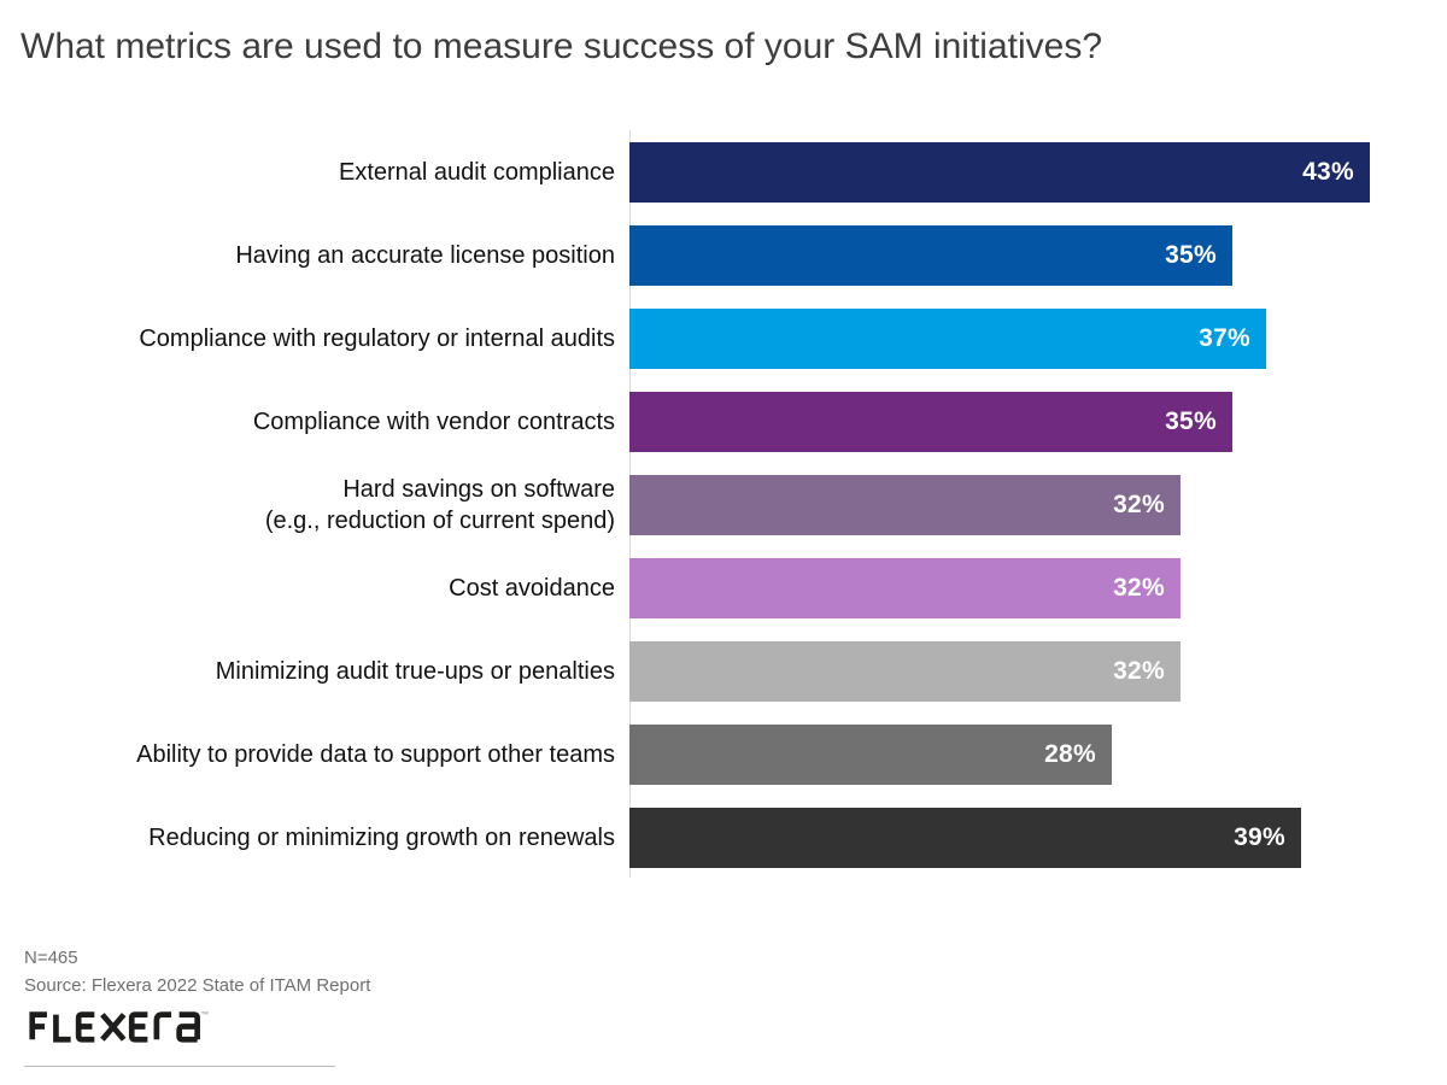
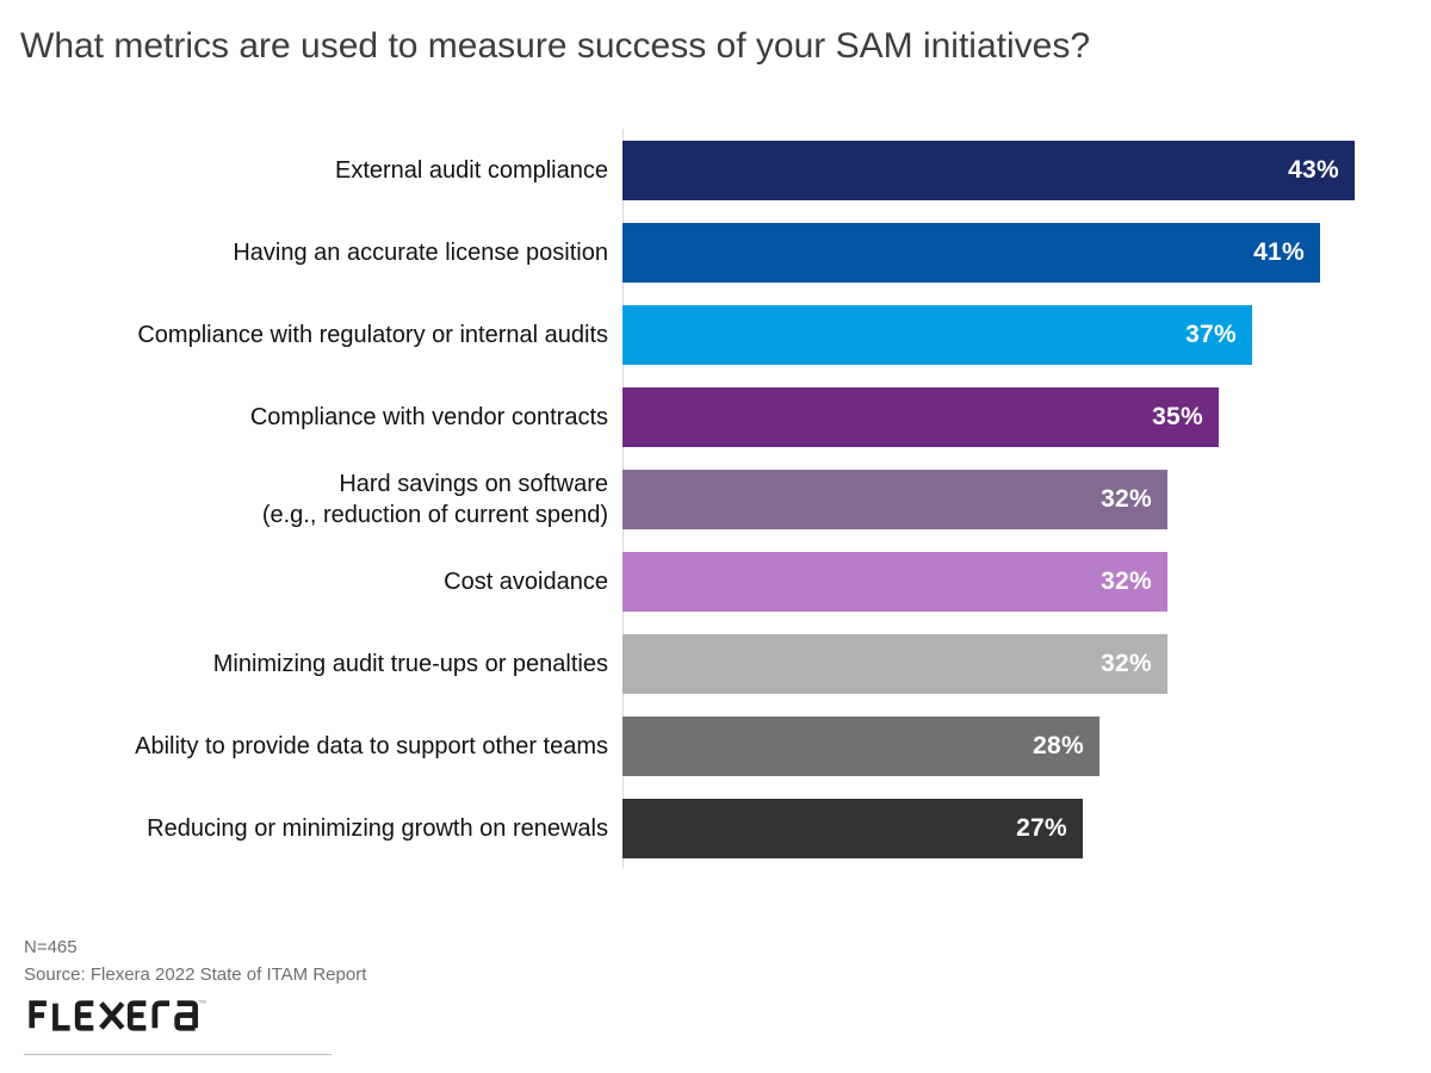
Having an accurate license position: 35% -> 41%
Reducing or minimizing growth on renewals: 39% -> 27%
